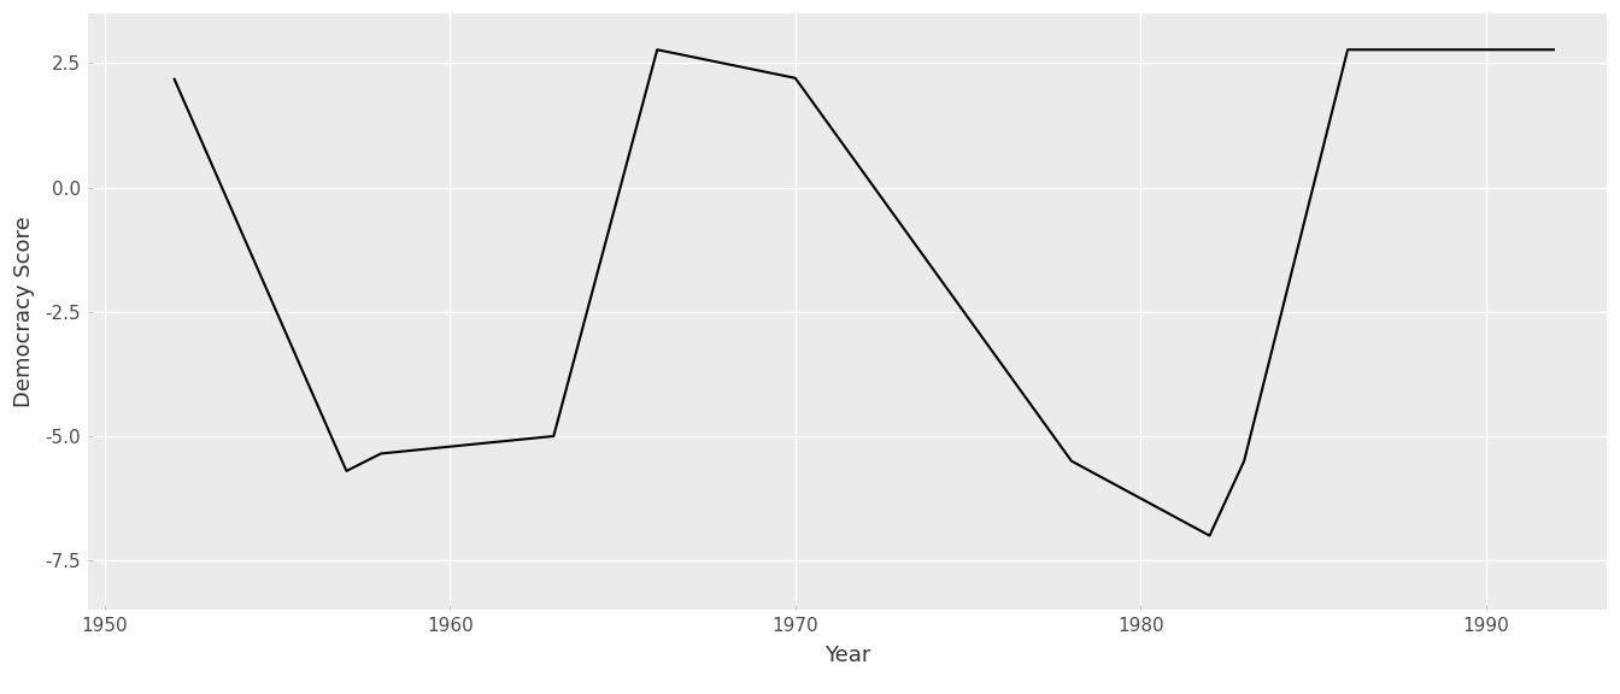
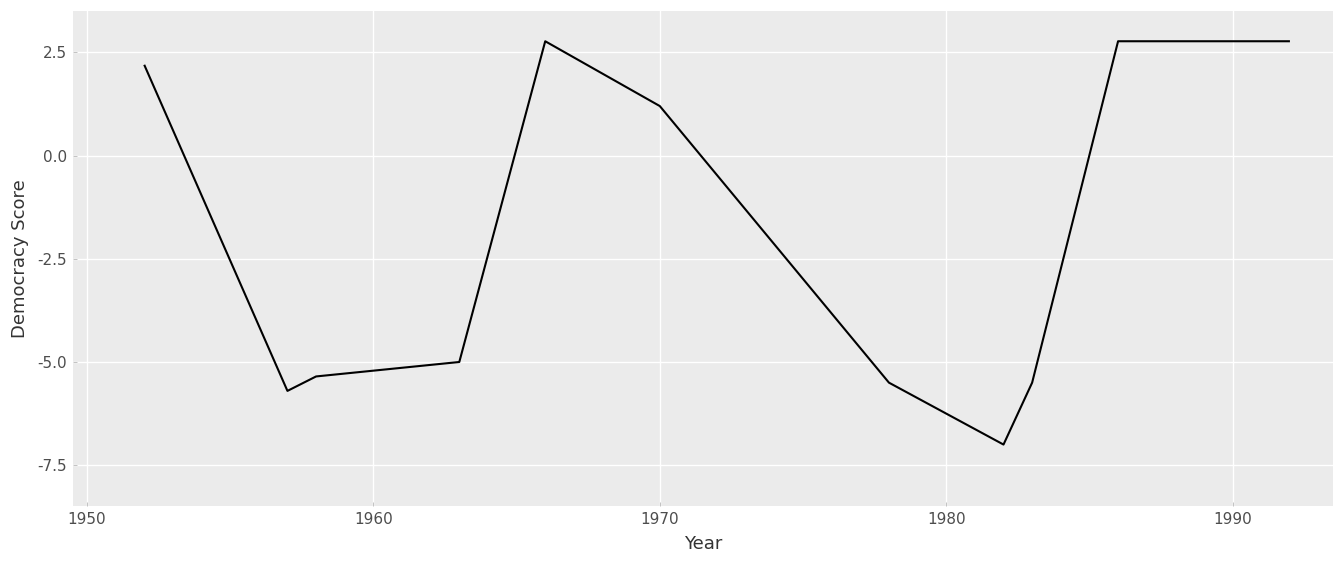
1970: 2.20 -> 1.20
